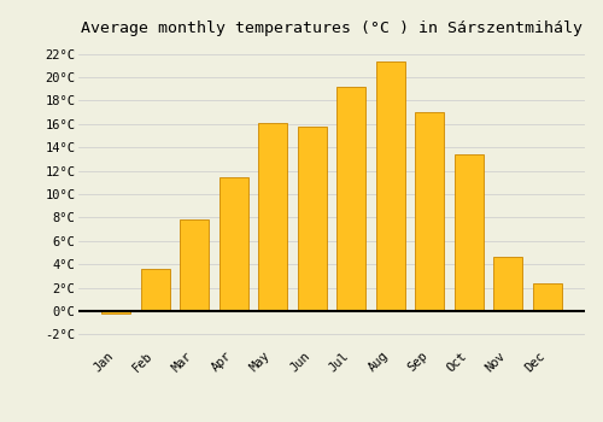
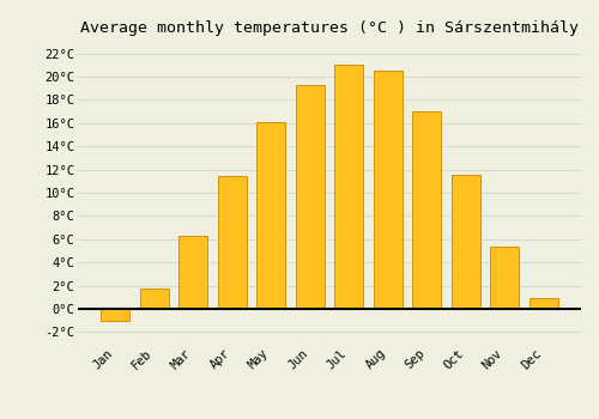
Jan: -0.2°C -> -1.0°C
Feb: 3.6°C -> 1.7°C
Mar: 7.8°C -> 6.3°C
Jun: 15.8°C -> 19.3°C
Jul: 19.2°C -> 21.0°C
Aug: 21.4°C -> 20.5°C
Oct: 13.4°C -> 11.5°C
Nov: 4.6°C -> 5.4°C
Dec: 2.4°C -> 0.9°C
